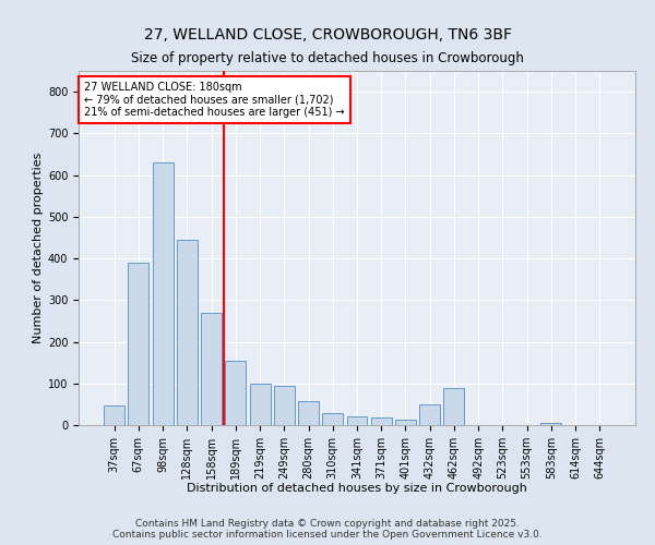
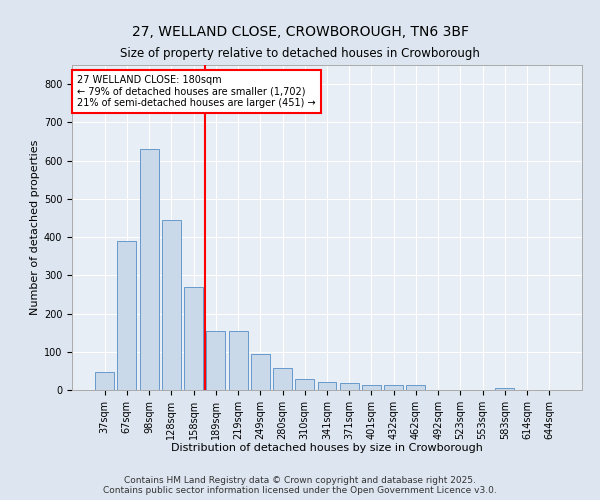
219sqm: 100 -> 155
432sqm: 50 -> 13
462sqm: 90 -> 12
